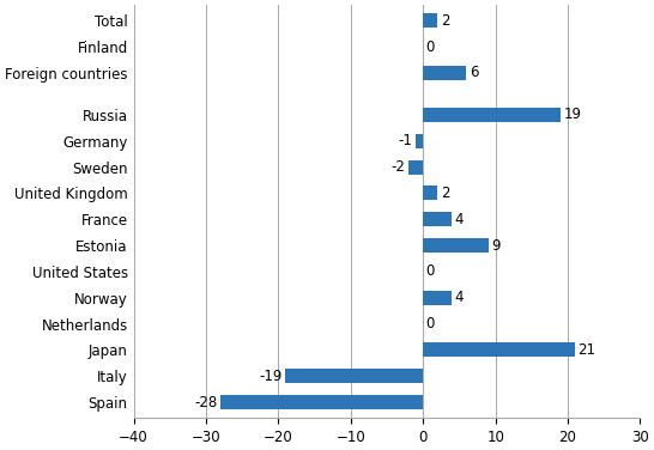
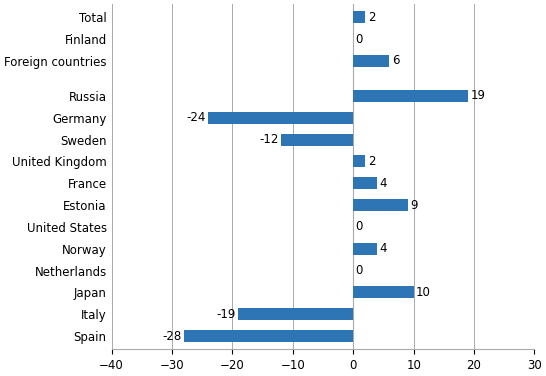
Germany: -1 -> -24
Sweden: -2 -> -12
Japan: 21 -> 10
